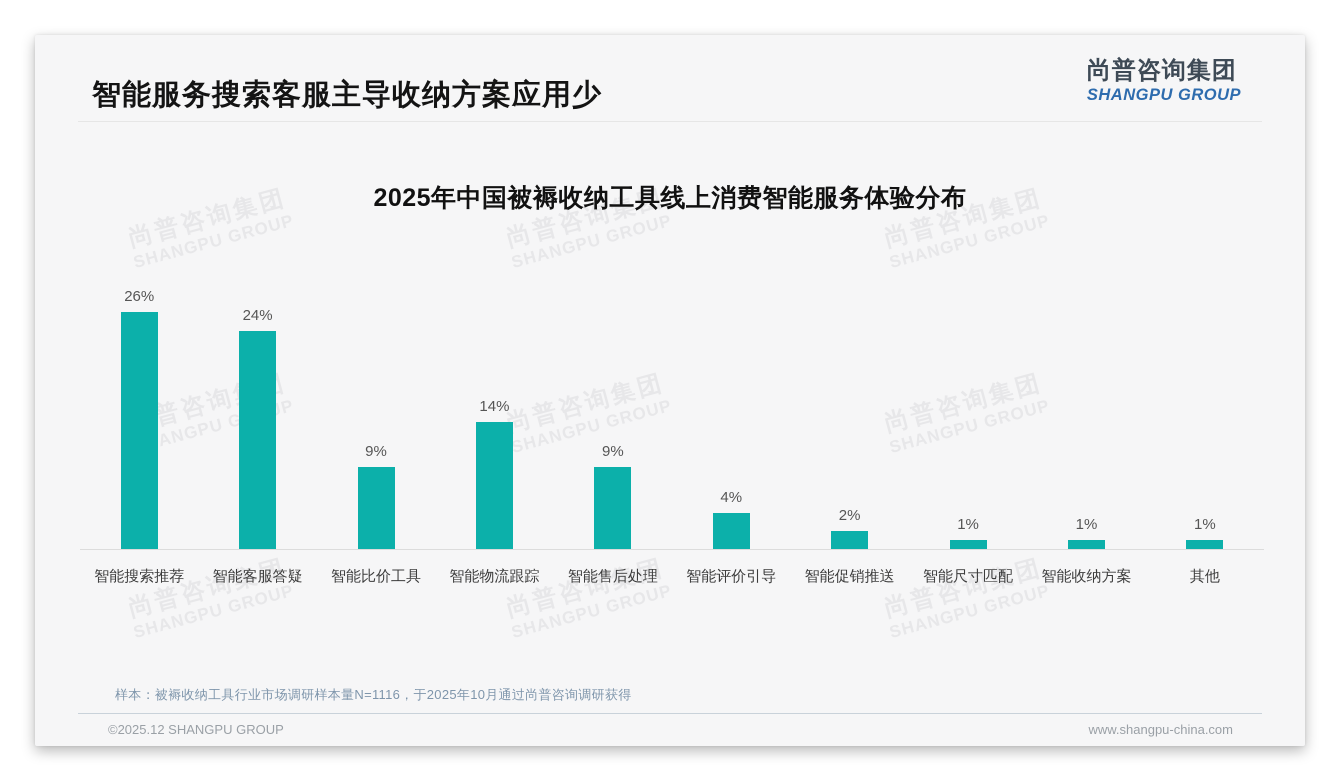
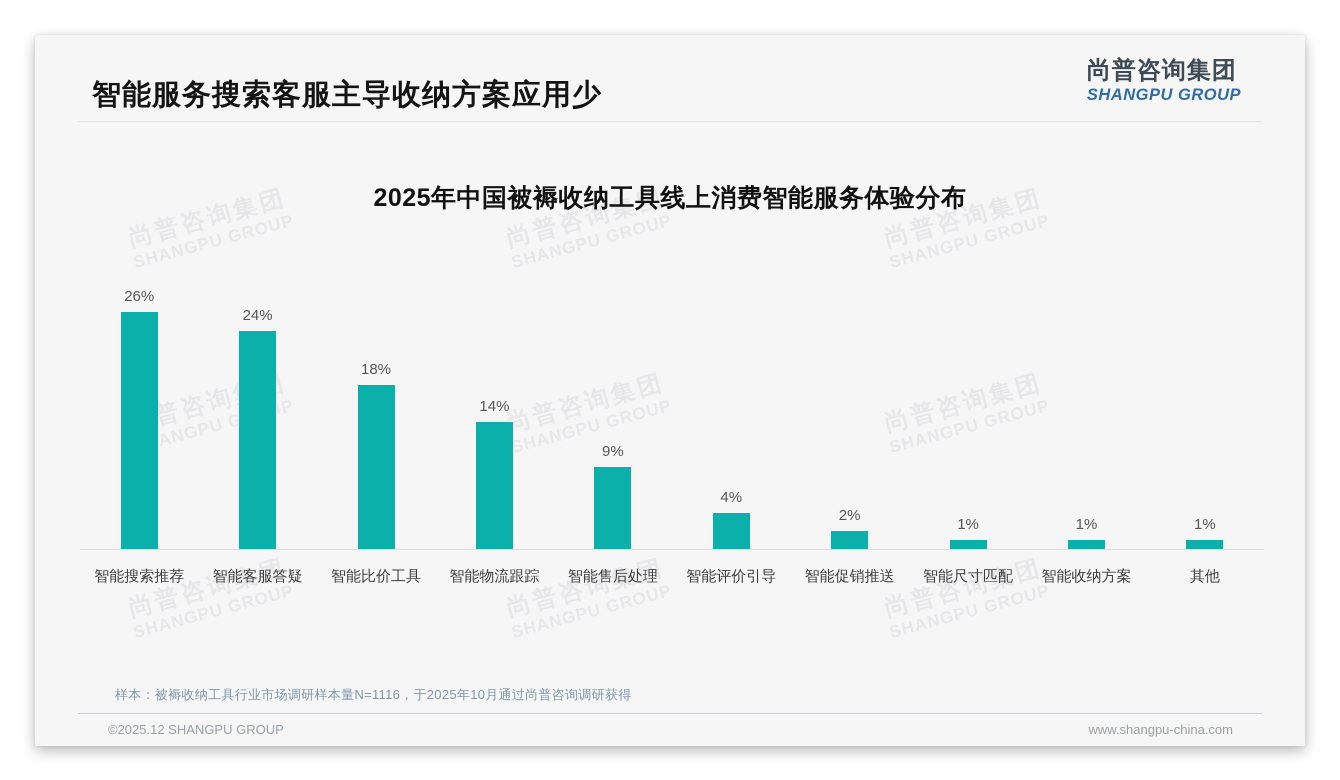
智能比价工具: 9% -> 18%
